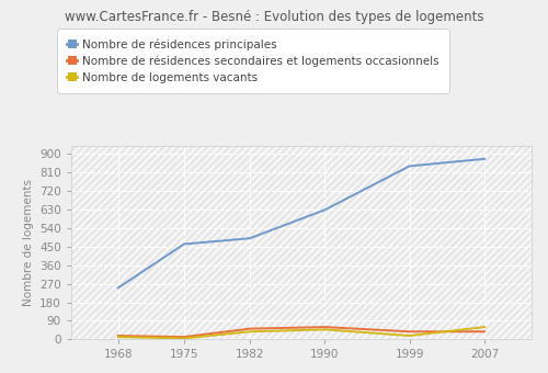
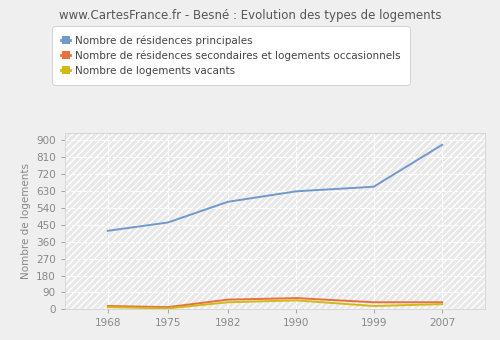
Nombre de résidences principales/1968: 250 -> 420
Nombre de résidences principales/1982: 490 -> 570
Nombre de résidences principales/1999: 840 -> 650
Nombre de logements vacants/2007: 60 -> 30
